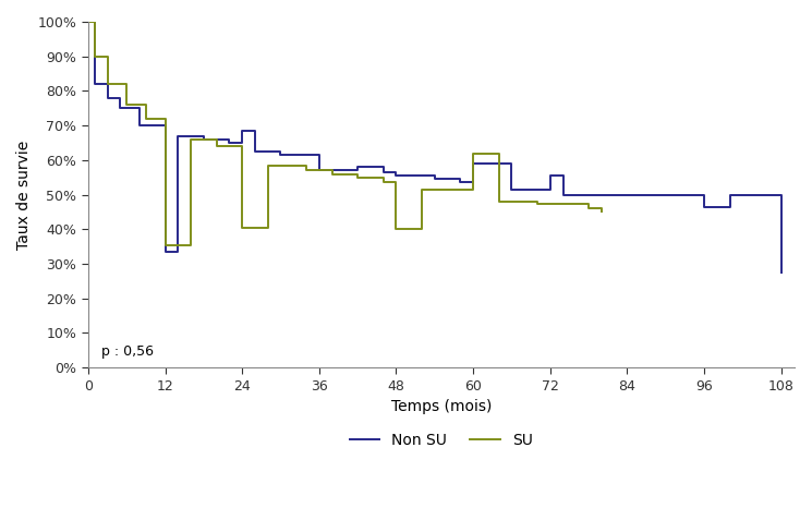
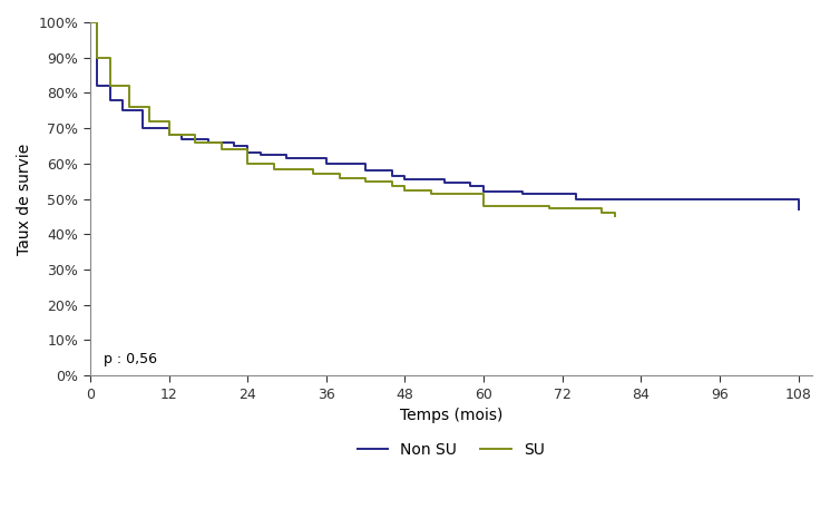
Non SU/12: 33.5% -> 68.0%
SU/12: 35.5% -> 68.0%
Non SU/24: 68.5% -> 63.0%
SU/24: 40.5% -> 60.0%
Non SU/36: 57.0% -> 60.0%
SU/48: 40.0% -> 52.5%
Non SU/60: 59.0% -> 52.0%
SU/60: 62.0% -> 48.0%
Non SU/72: 55.5% -> 51.5%
Non SU/96: 46.5% -> 50.0%
Non SU/108: 27.5% -> 47.0%
